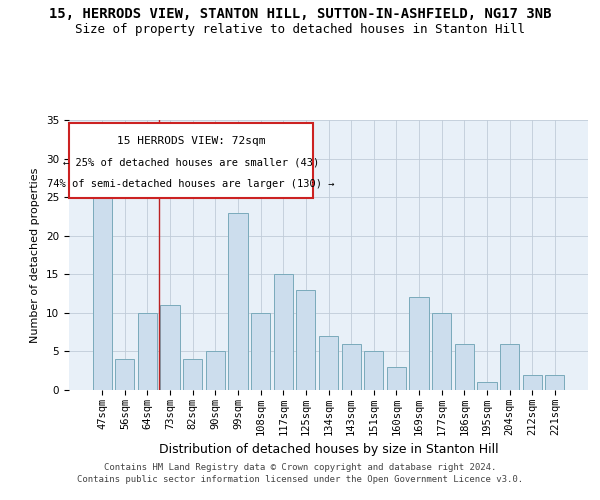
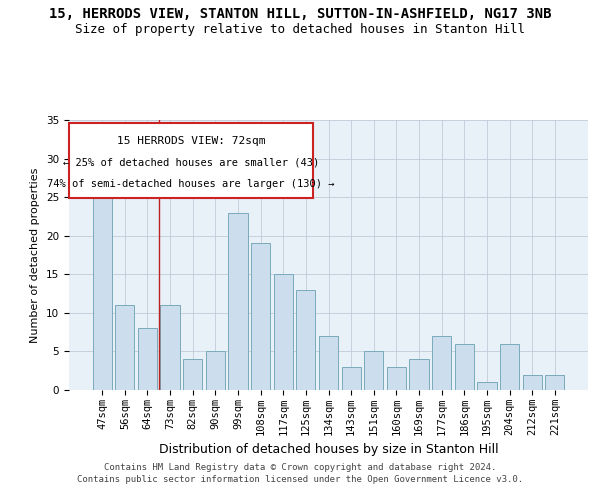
56sqm: 4 -> 11
64sqm: 10 -> 8
108sqm: 10 -> 19
143sqm: 6 -> 3
169sqm: 12 -> 4
177sqm: 10 -> 7
